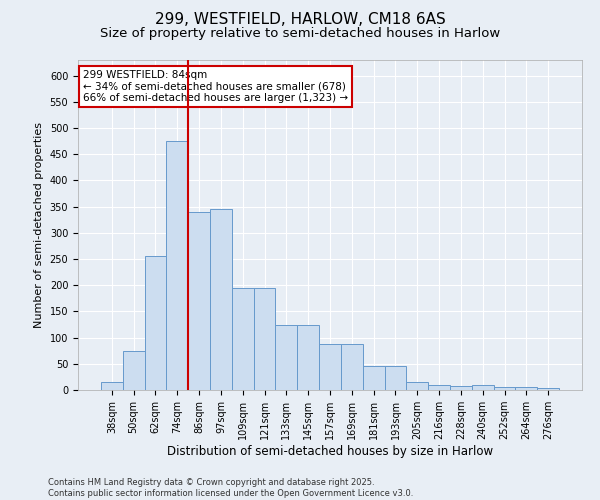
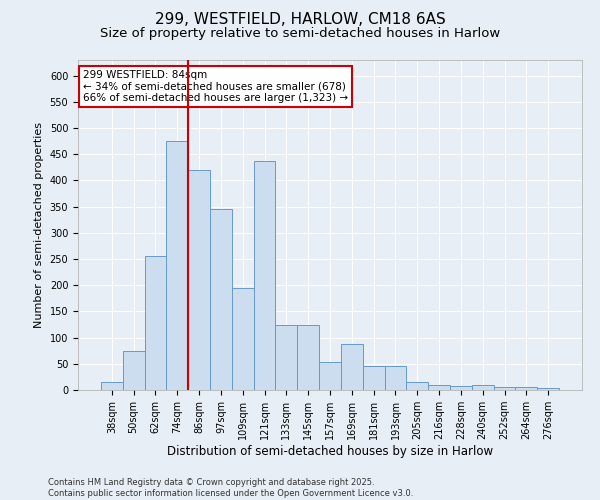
86sqm: 340 -> 420
121sqm: 195 -> 438
157sqm: 88 -> 54
